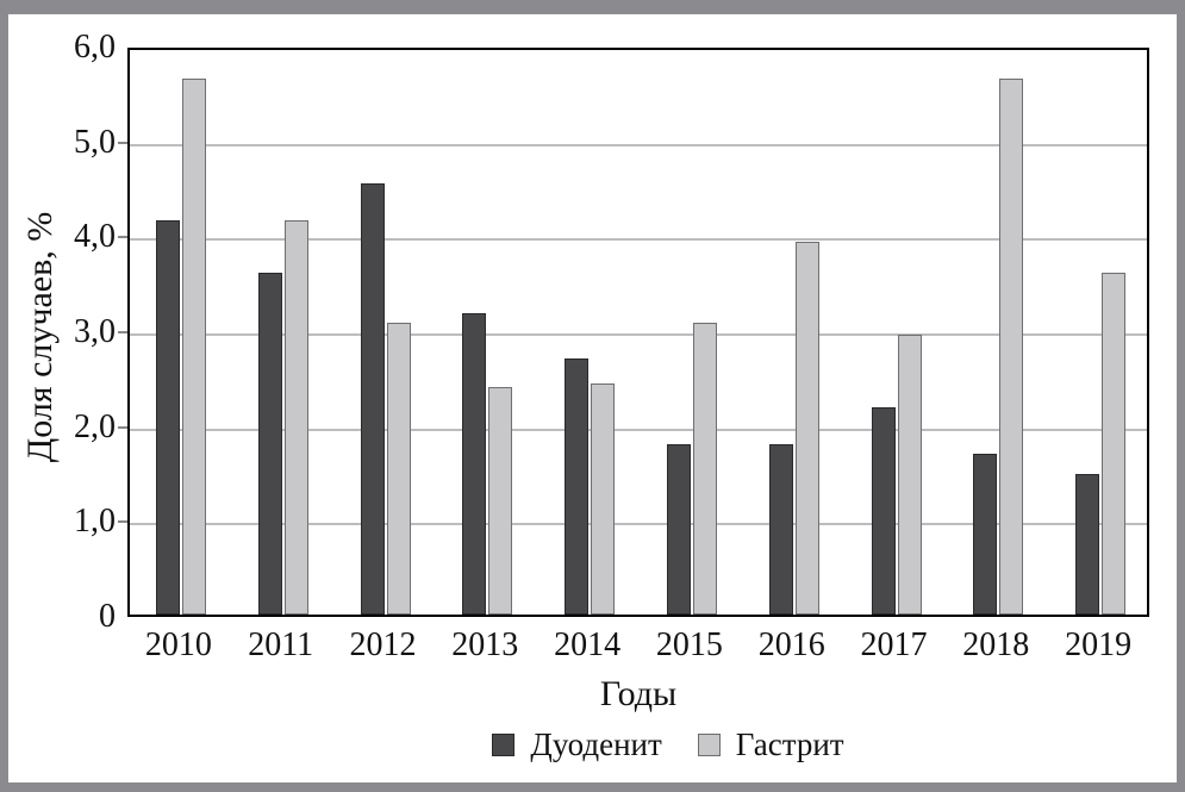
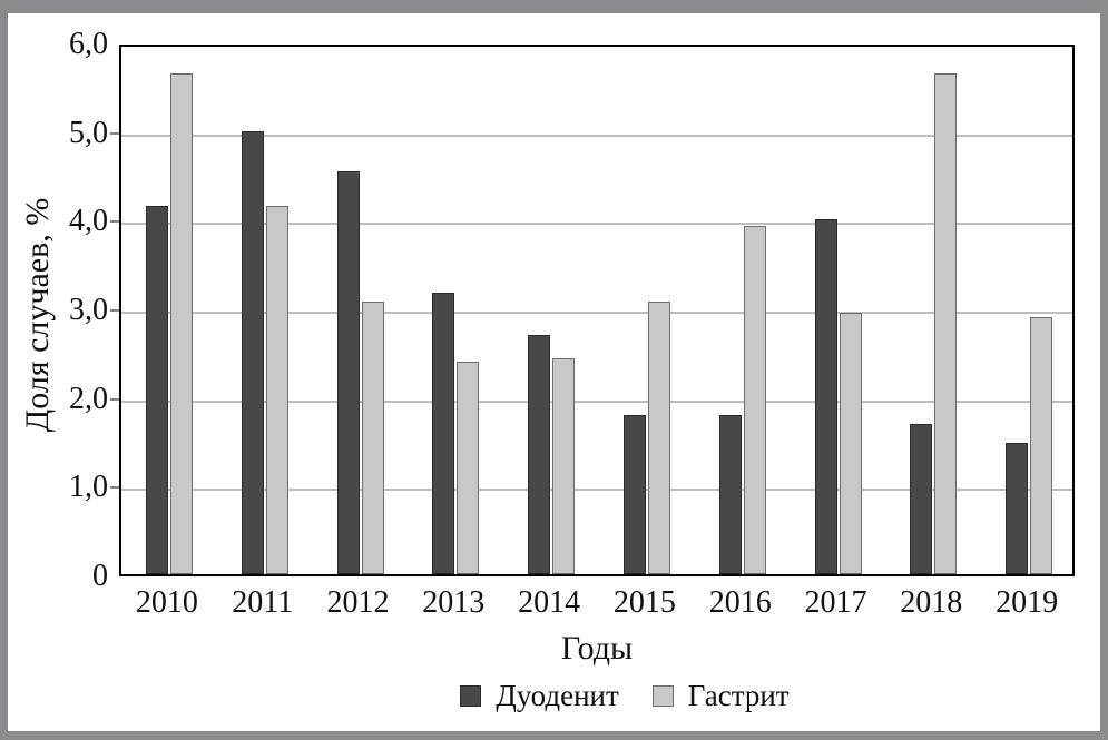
Дуоденит/2011: 3,6 -> 5,0
Дуоденит/2017: 2,2 -> 4,0
Гастрит/2019: 3,6 -> 2,9
